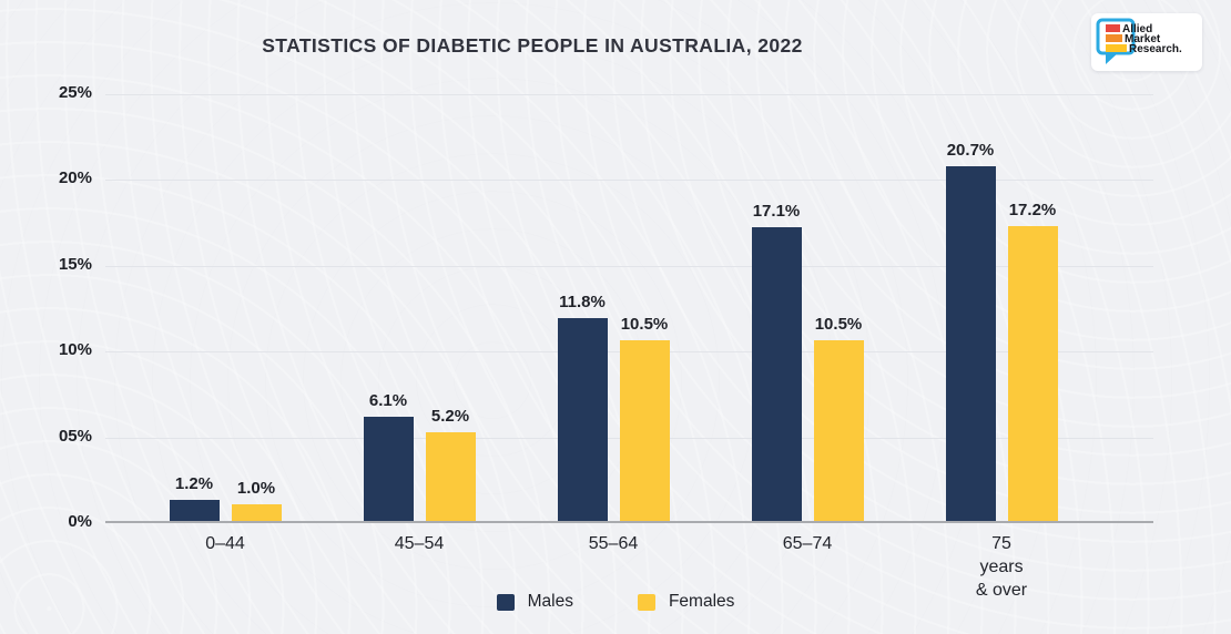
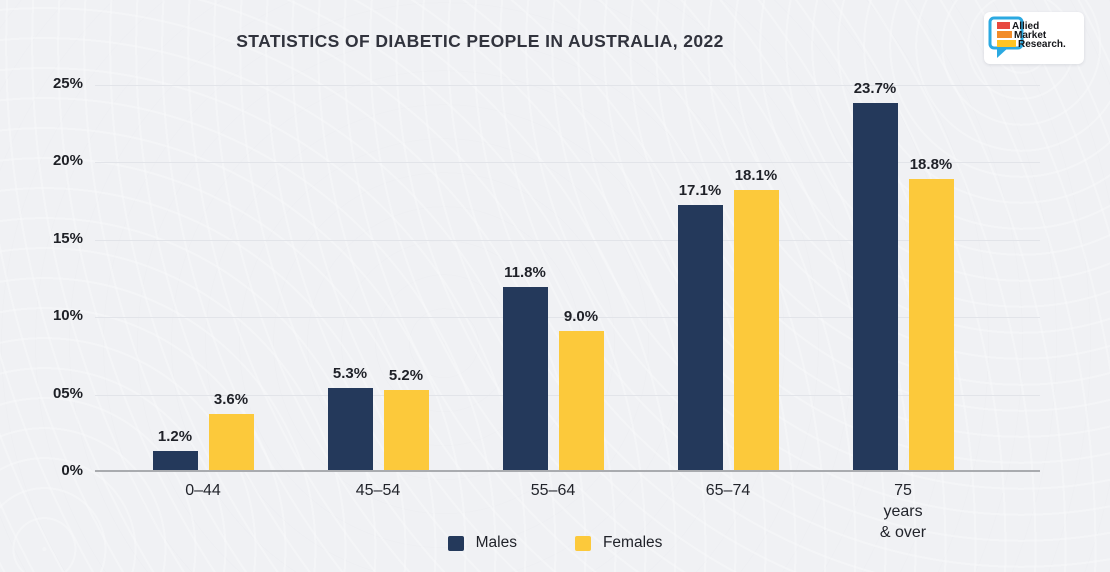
Females/0–44: 1.0% -> 3.6%
Males/45–54: 6.1% -> 5.3%
Females/55–64: 10.5% -> 9.0%
Females/65–74: 10.5% -> 18.1%
Males/75 years & over: 20.7% -> 23.7%
Females/75 years & over: 17.2% -> 18.8%
